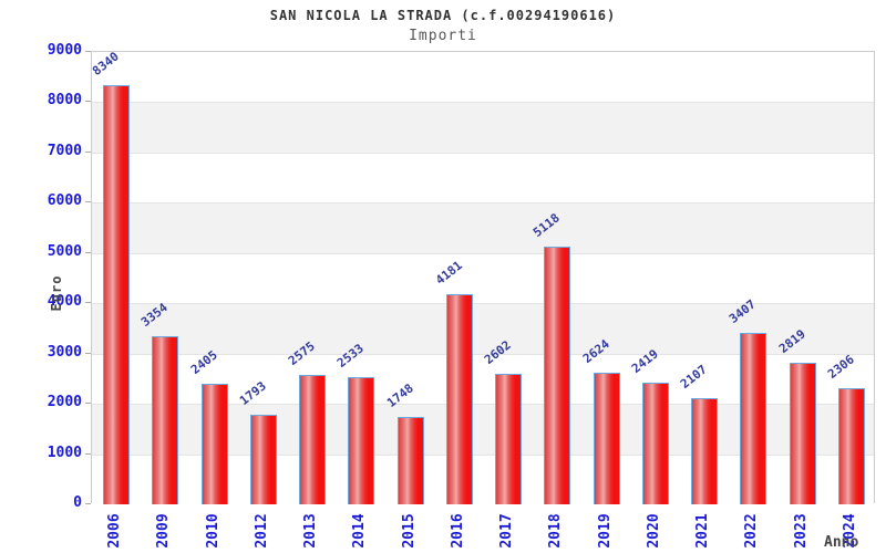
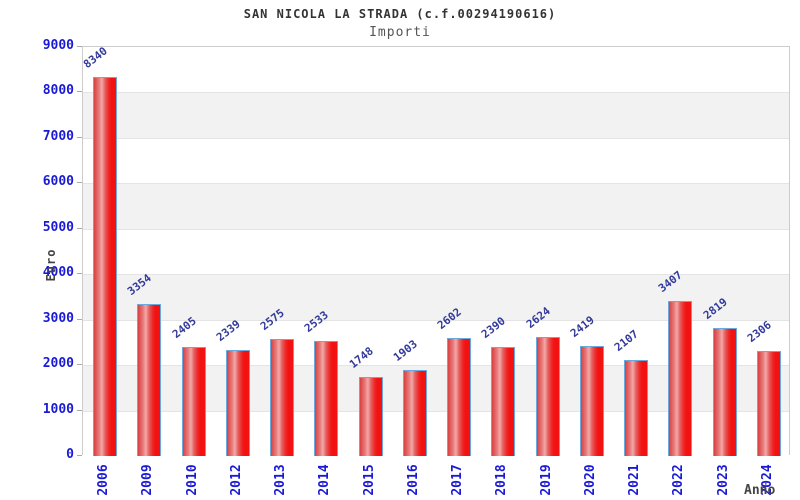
2012: 1793 -> 2339
2016: 4181 -> 1903
2018: 5118 -> 2390
